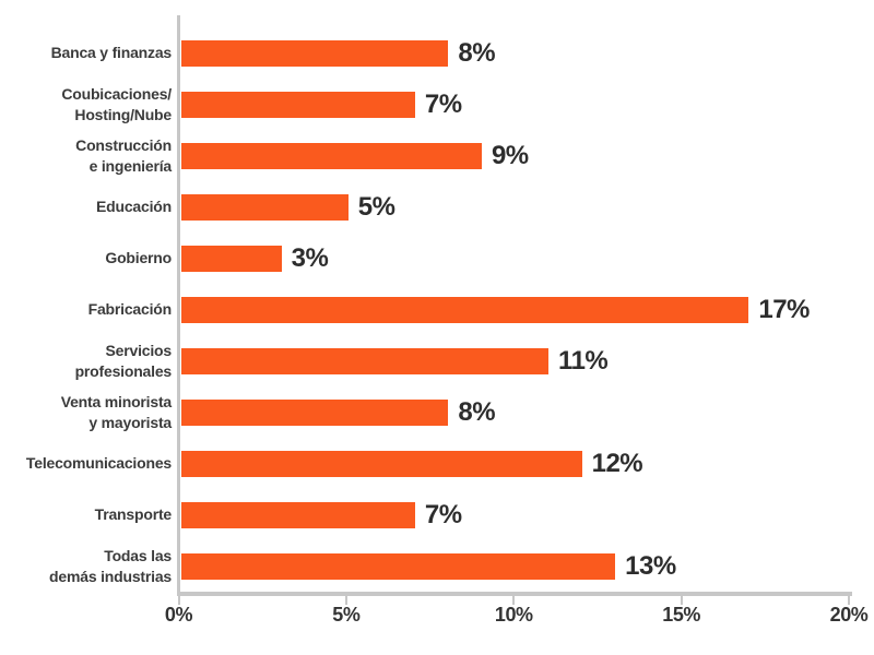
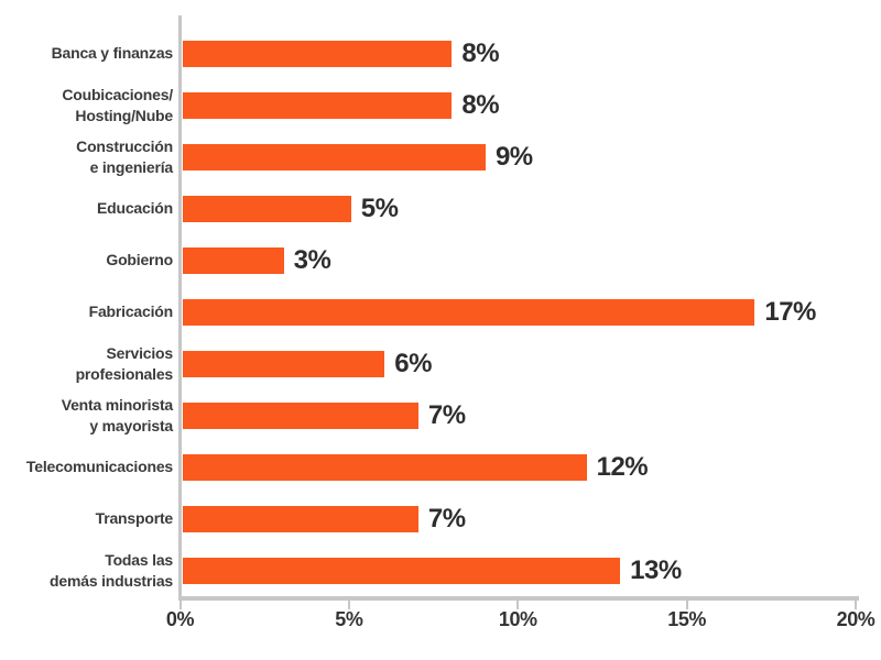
Coubicaciones/ Hosting/Nube: 7% -> 8%
Servicios profesionales: 11% -> 6%
Venta minorista y mayorista: 8% -> 7%
